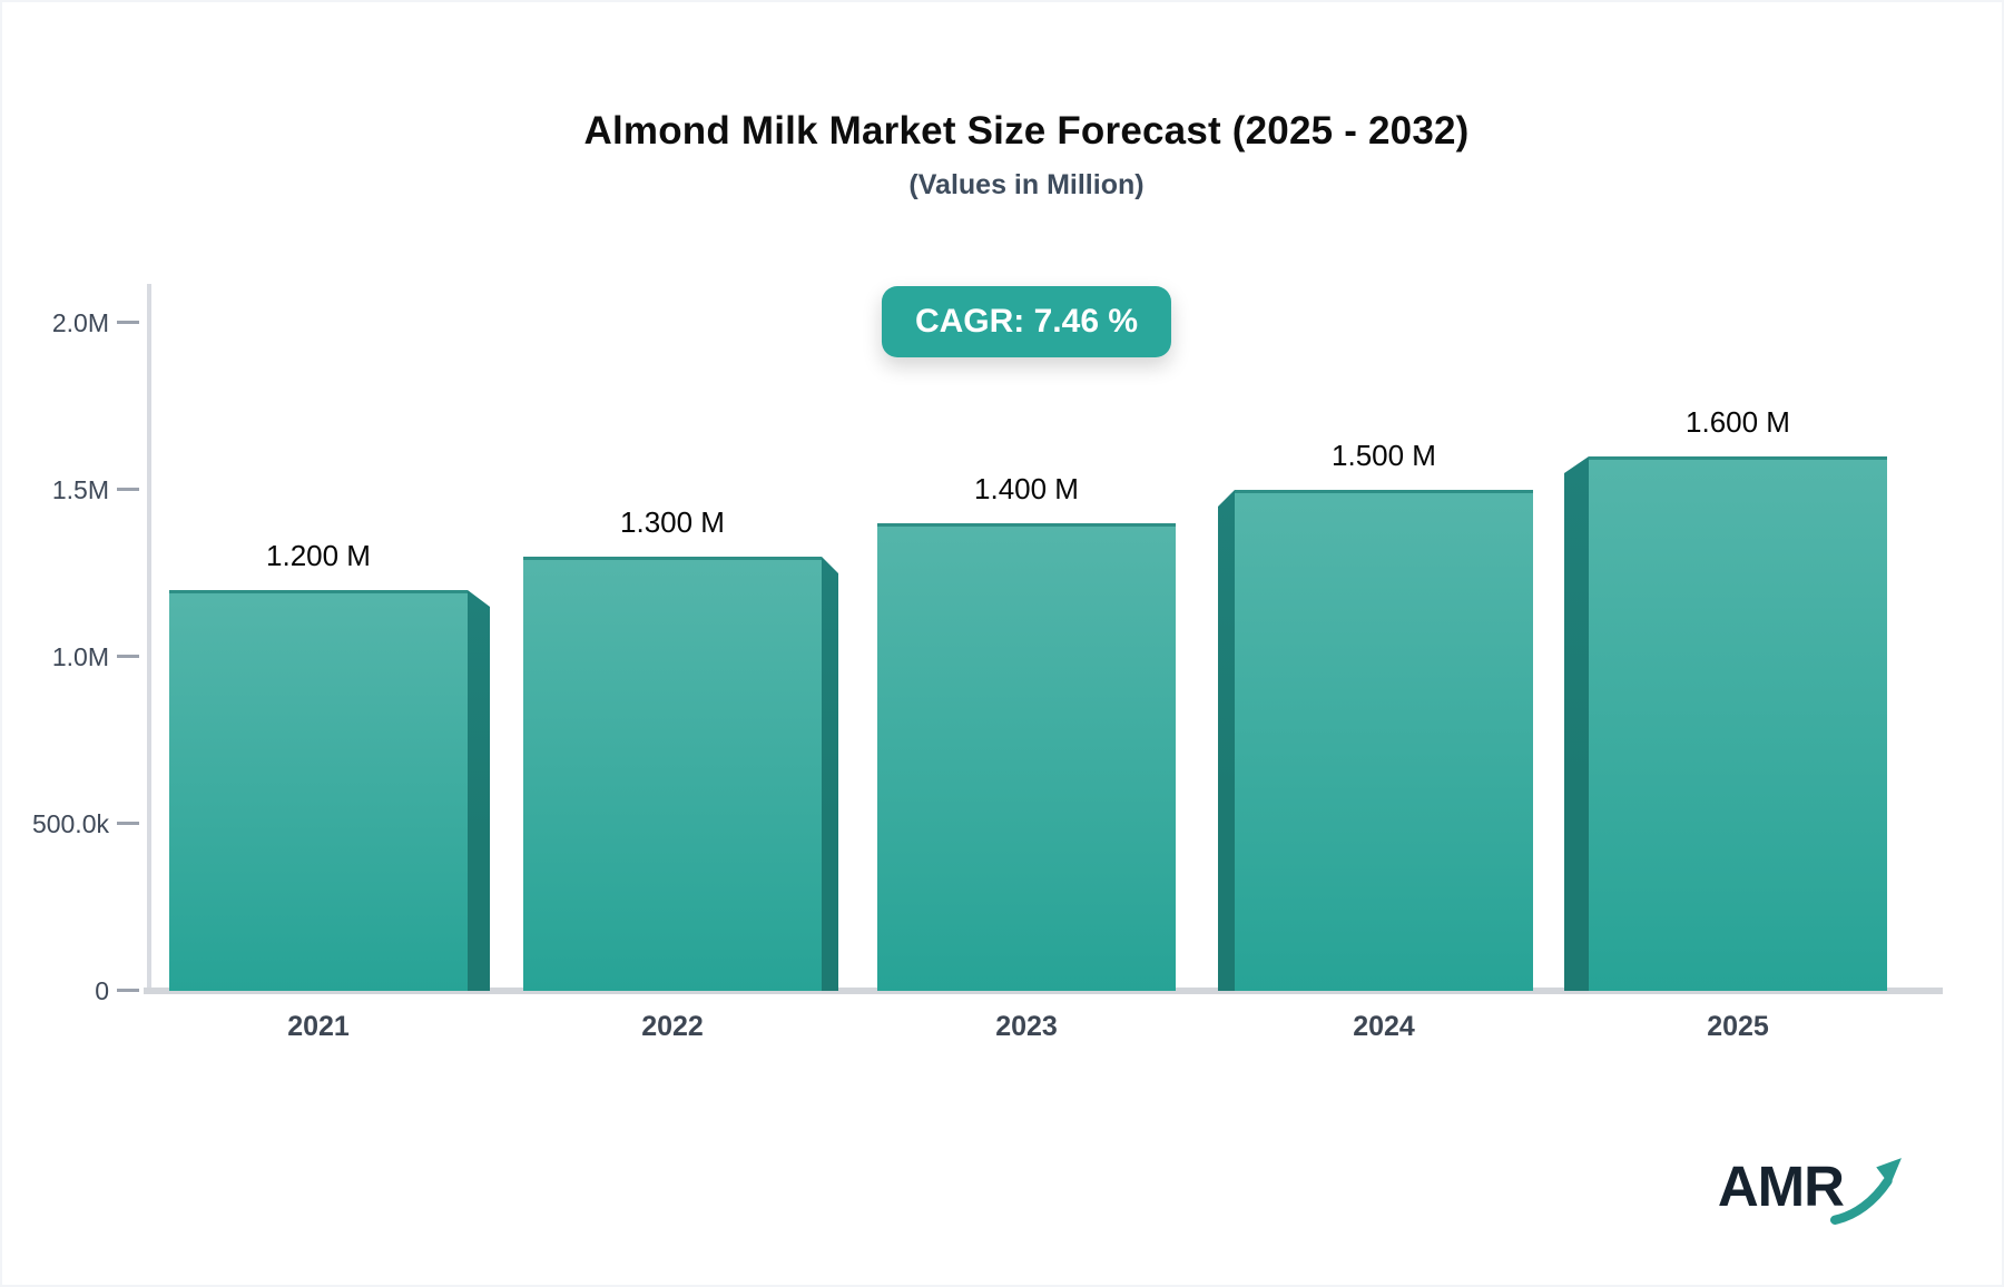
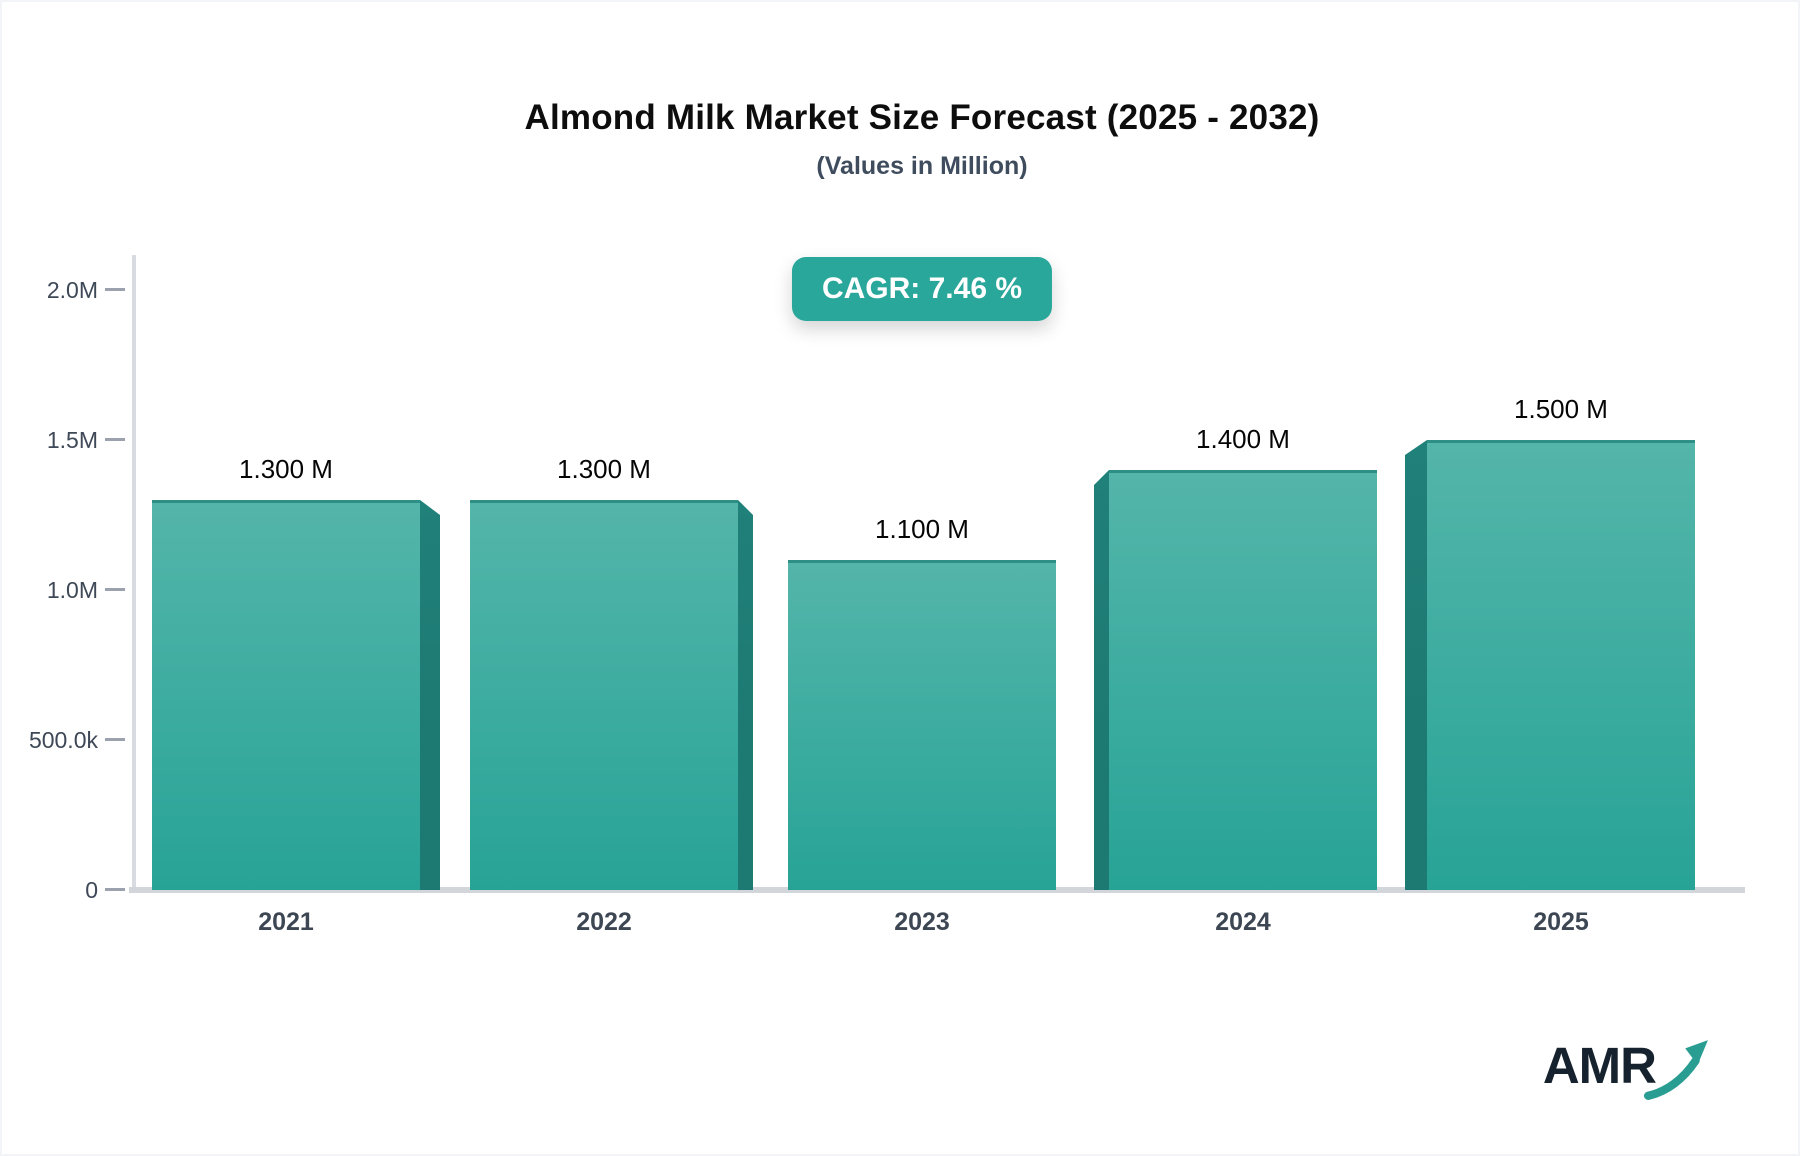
2021: 1.200 -> 1.300
2023: 1.400 -> 1.100
2024: 1.500 -> 1.400
2025: 1.600 -> 1.500
